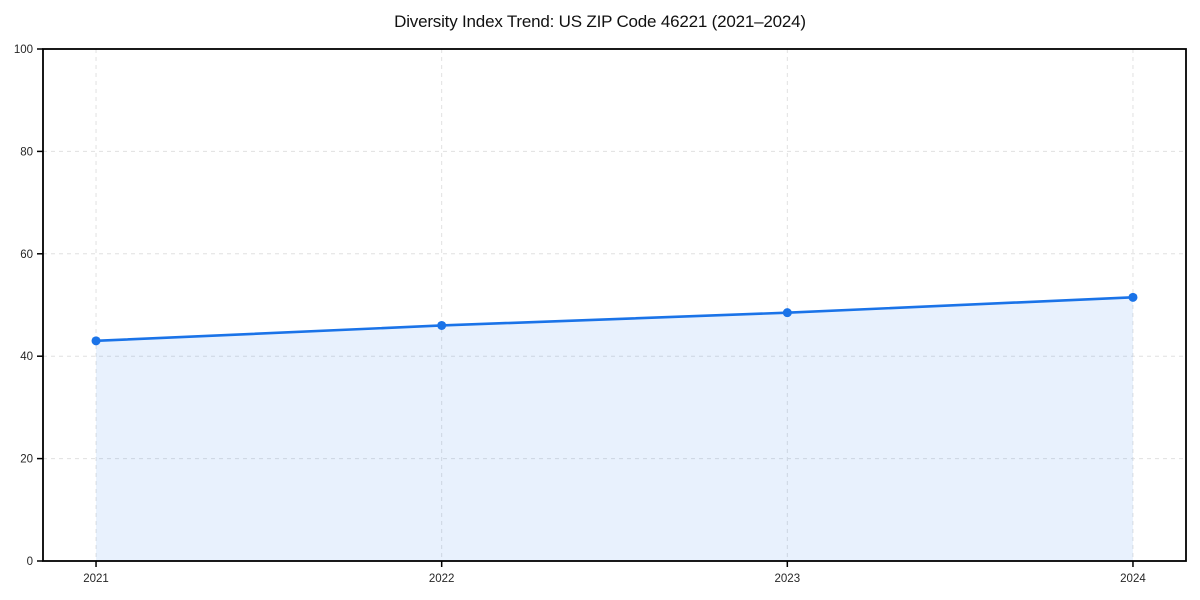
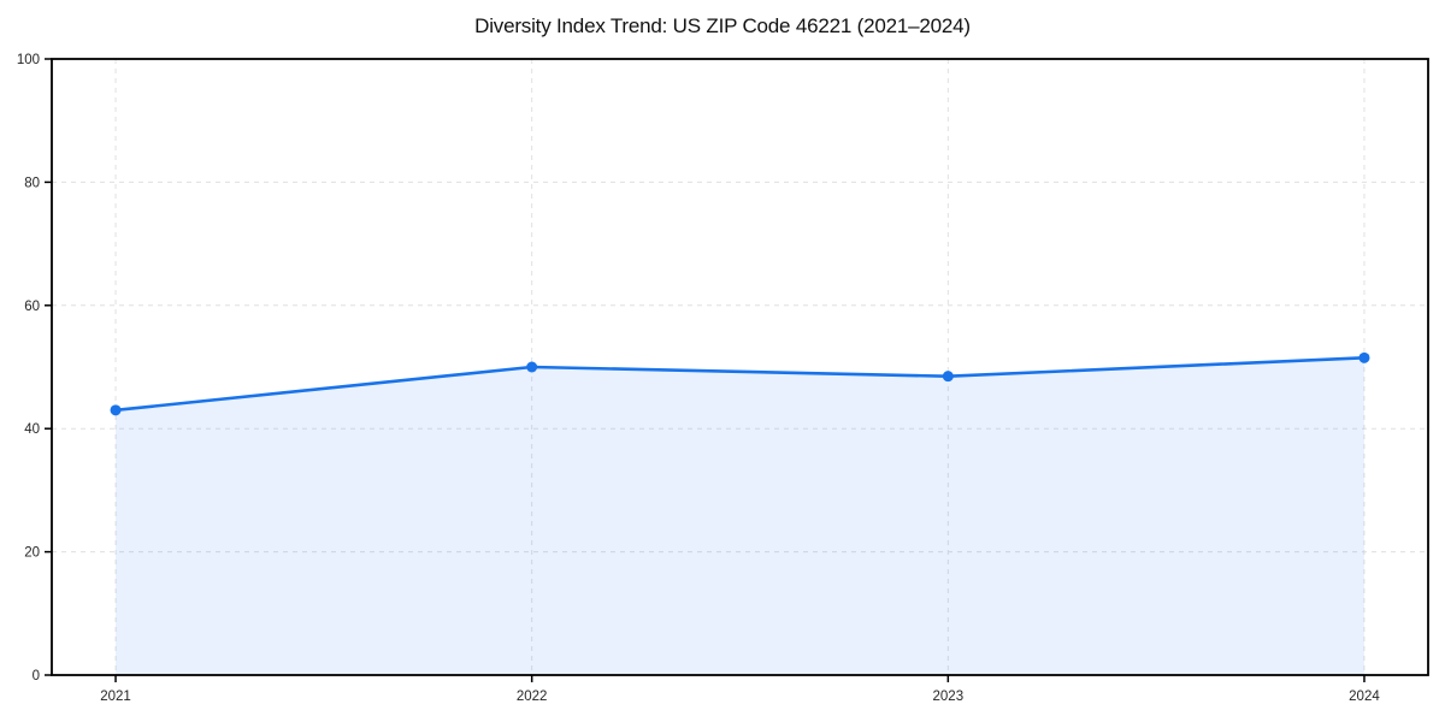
2022: 46 -> 50
